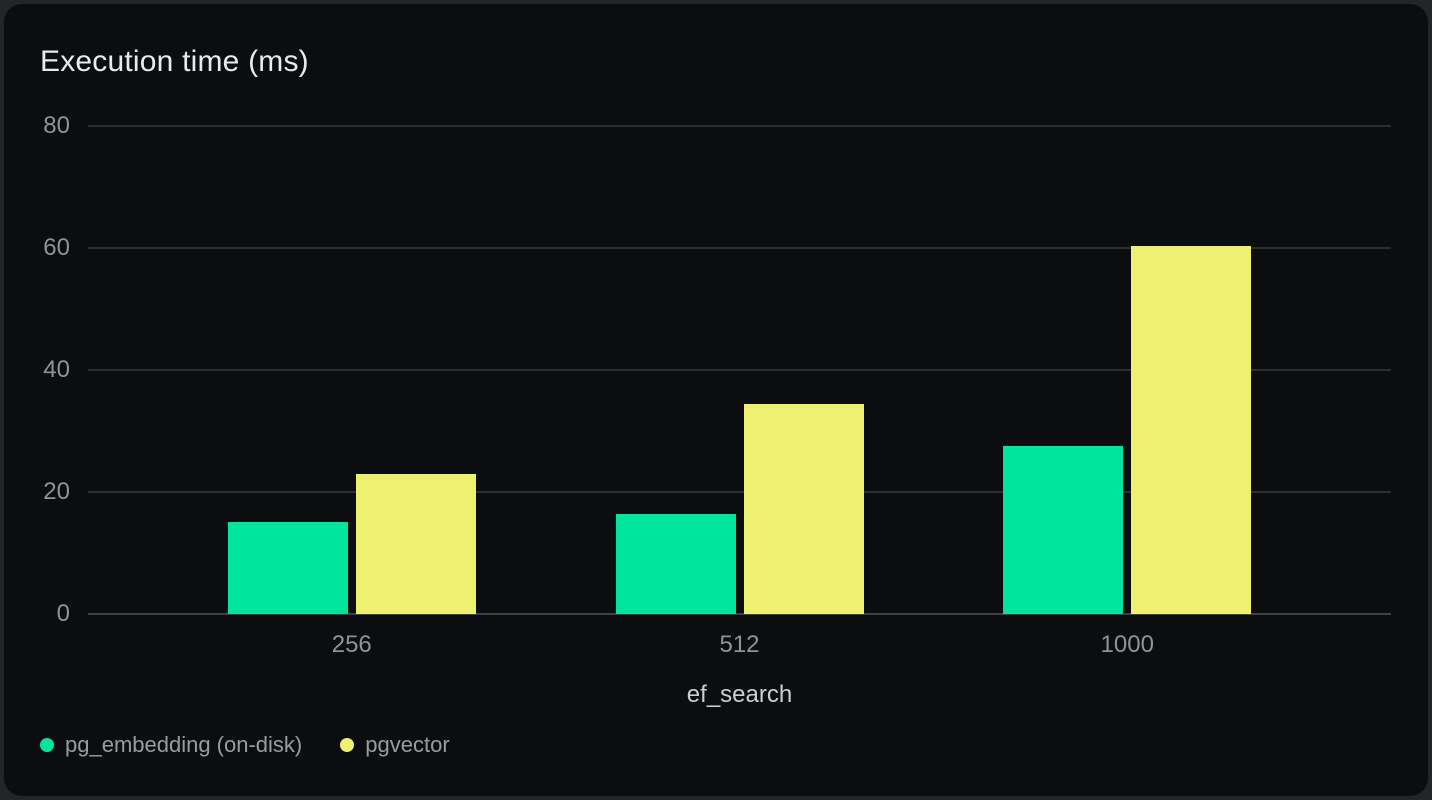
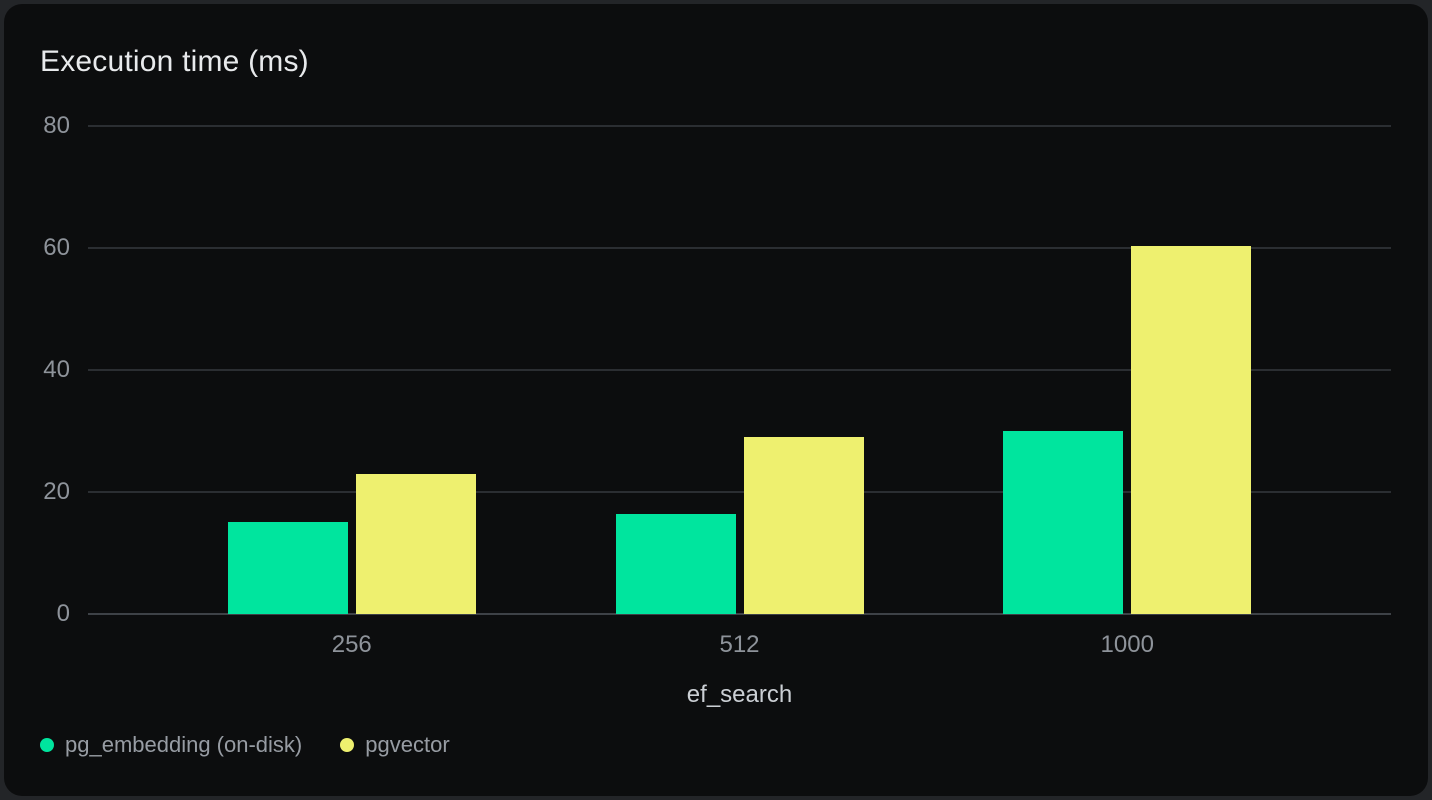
pgvector/512: 34 -> 29
pg_embedding (on-disk)/1000: 28 -> 30
